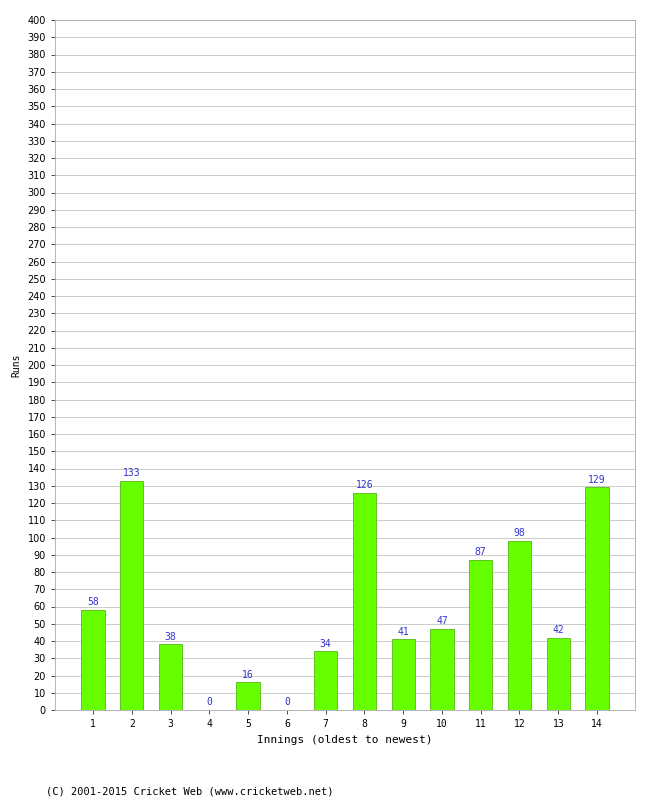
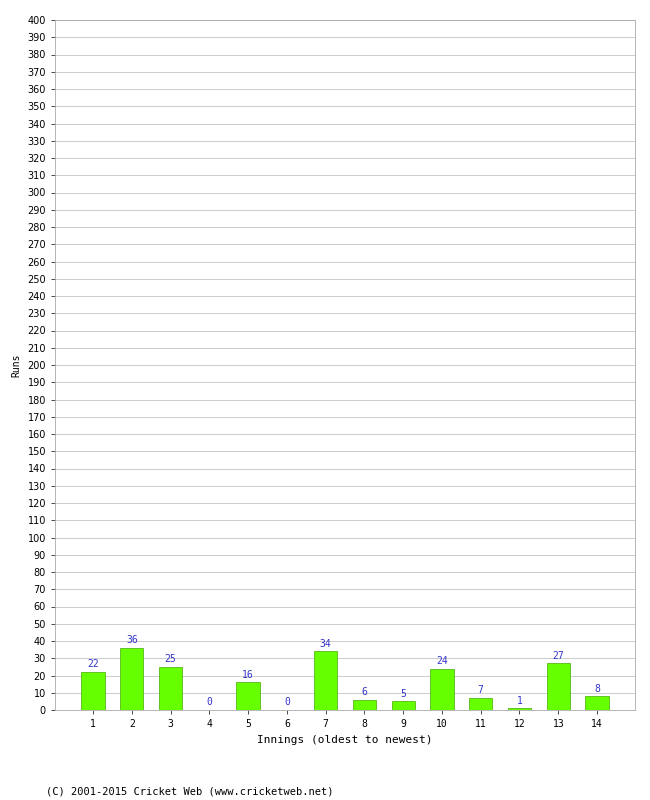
1: 58 -> 22
2: 133 -> 36
3: 38 -> 25
8: 126 -> 6
9: 41 -> 5
10: 47 -> 24
11: 87 -> 7
12: 98 -> 1
13: 42 -> 27
14: 129 -> 8
